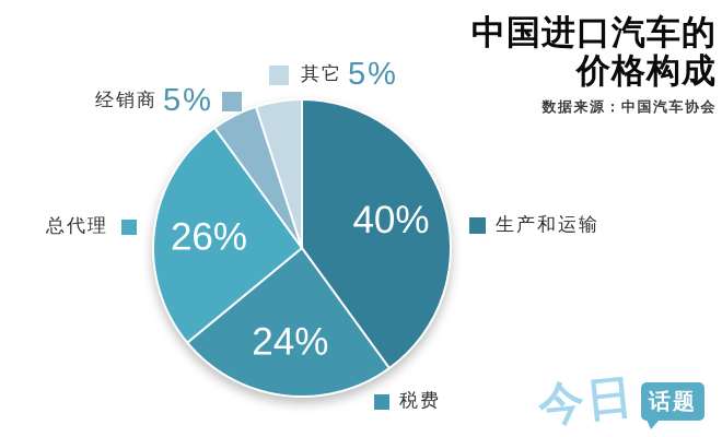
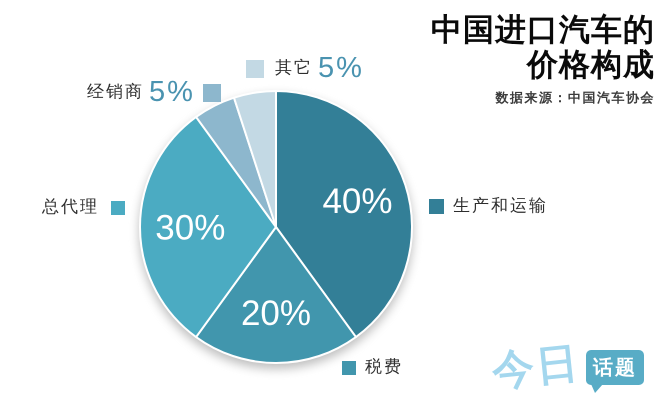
税费: 24% -> 20%
总代理: 26% -> 30%
